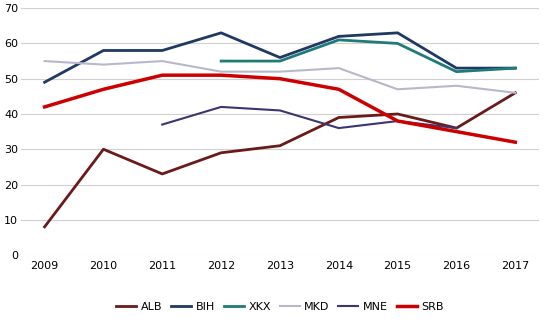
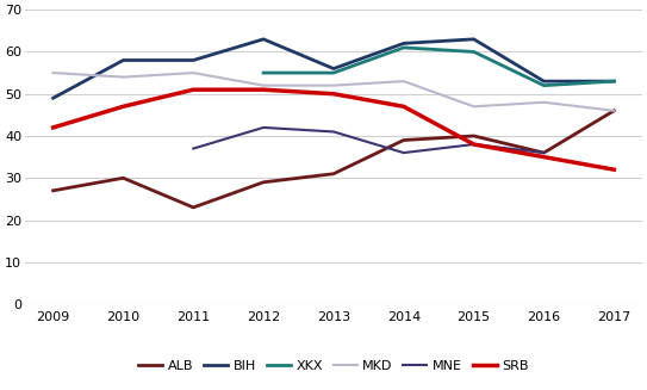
ALB/2009: 8 -> 27
